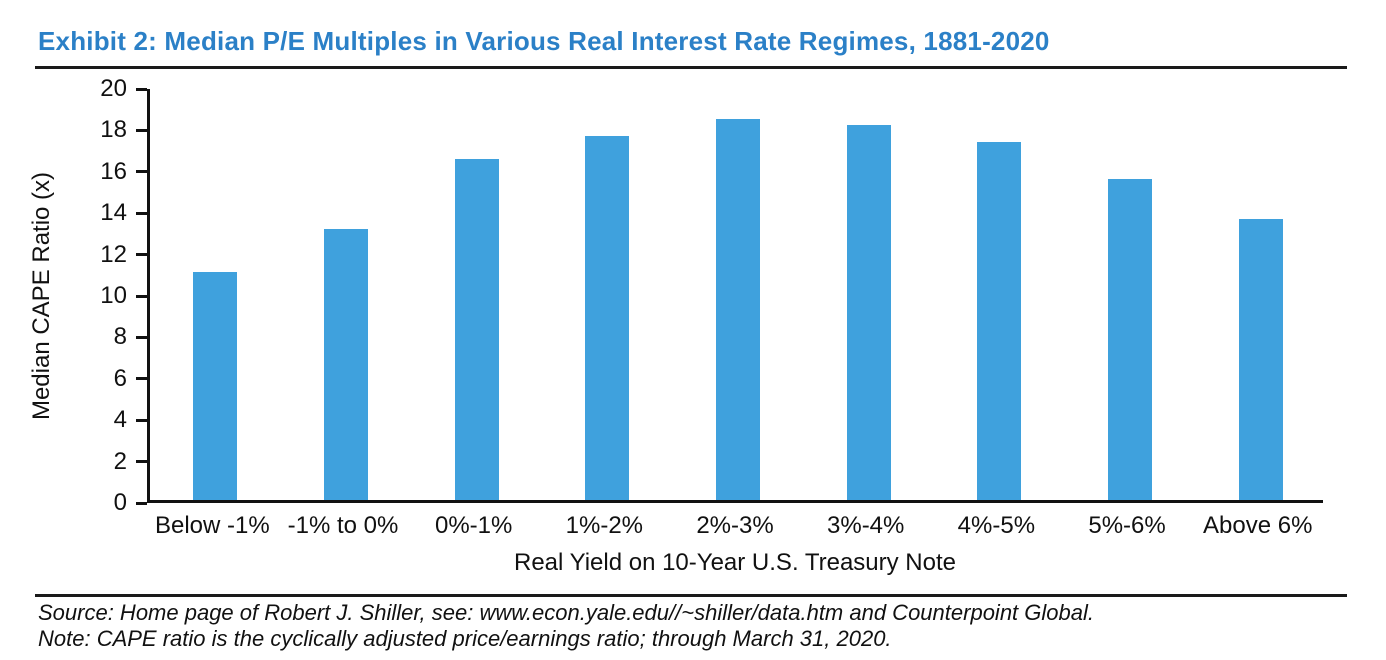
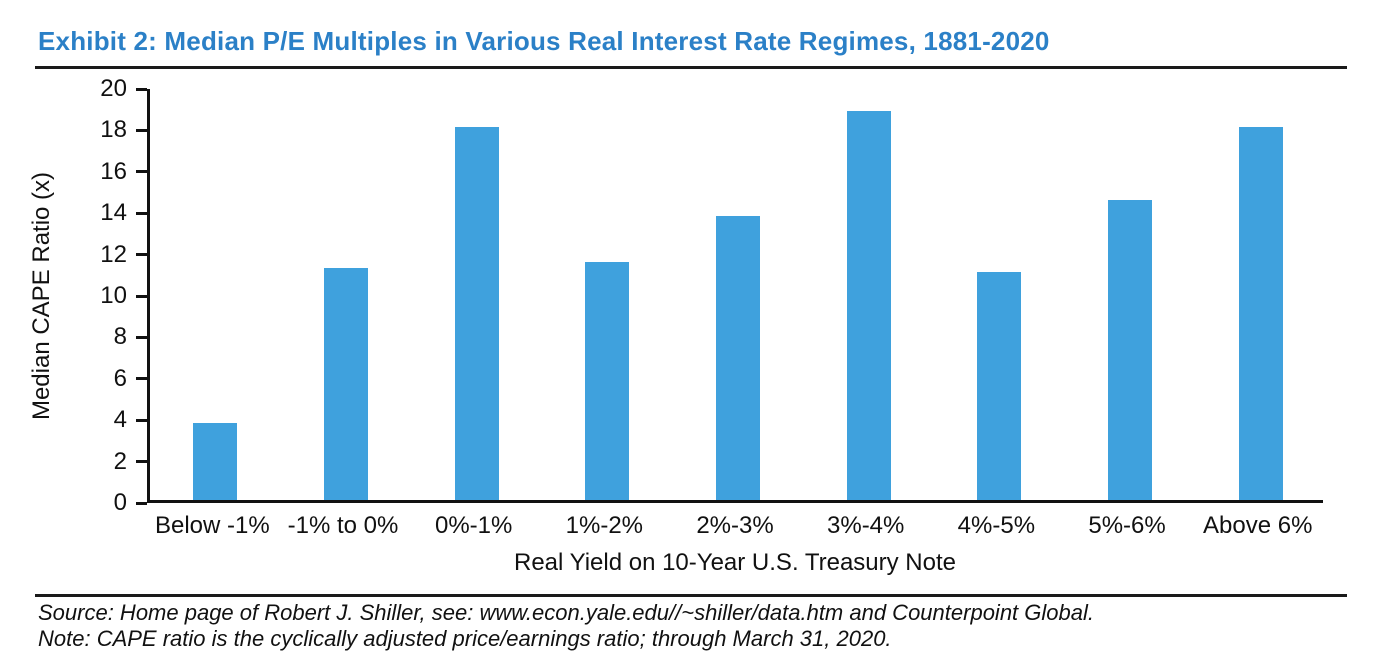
Below -1%: 11.0 -> 3.7
-1% to 0%: 13.1 -> 11.2
0%-1%: 16.5 -> 18.0
1%-2%: 17.6 -> 11.5
2%-3%: 18.4 -> 13.7
3%-4%: 18.1 -> 18.8
4%-5%: 17.3 -> 11.0
5%-6%: 15.5 -> 14.5
Above 6%: 13.6 -> 18.0
